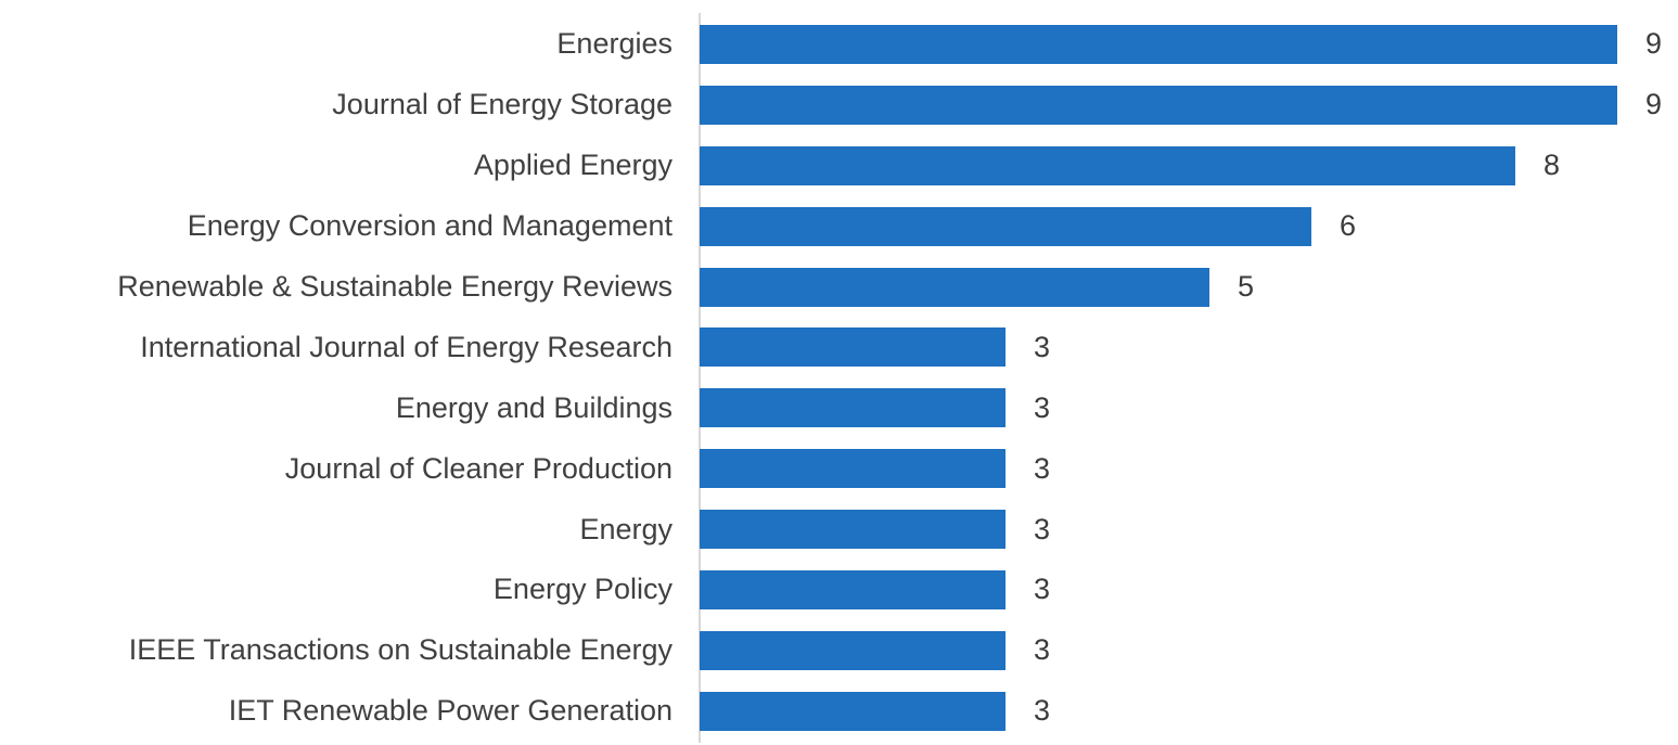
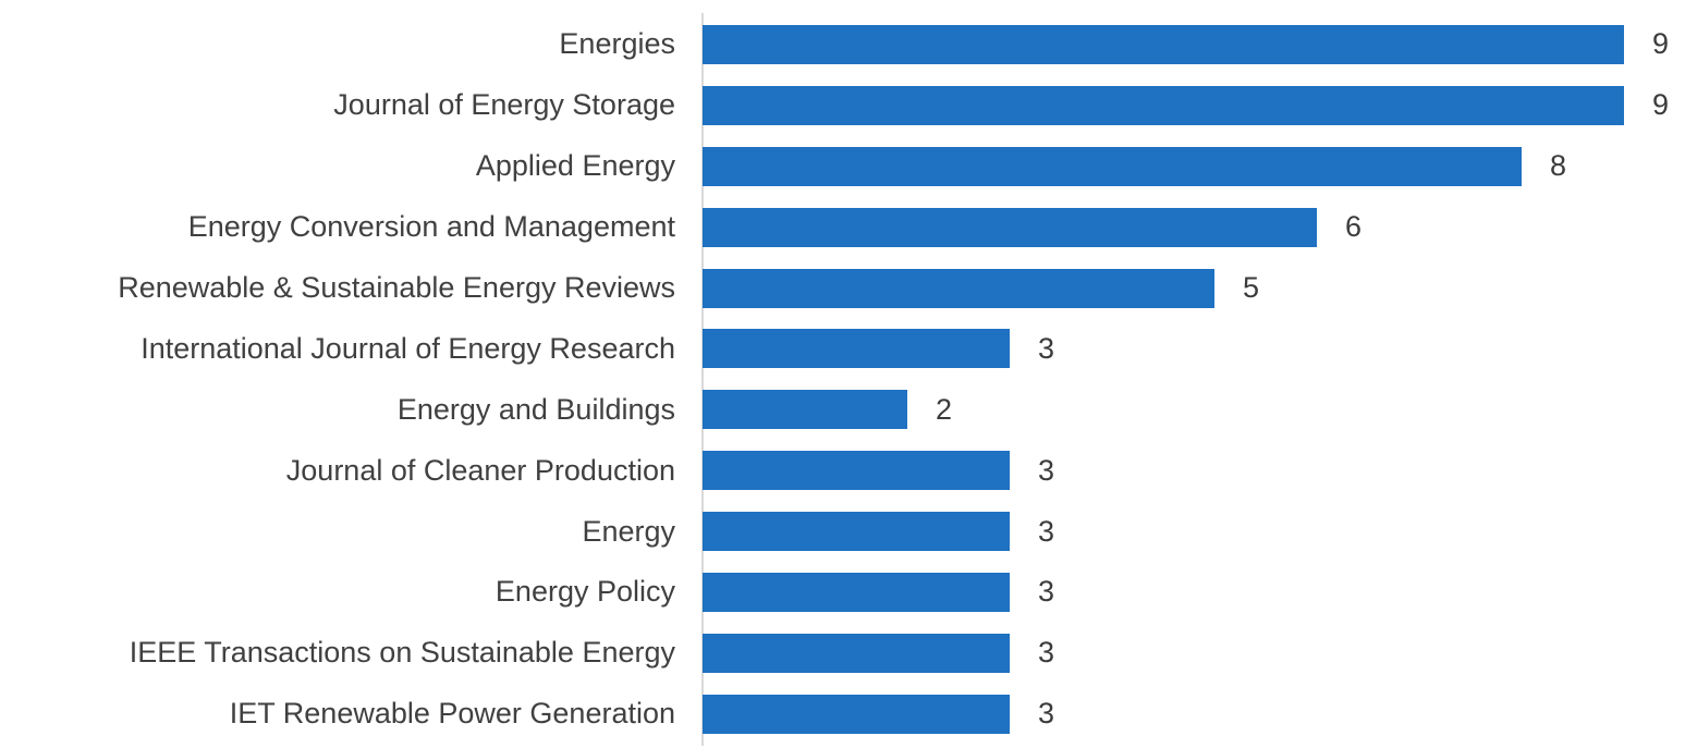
Energy and Buildings: 3 -> 2
